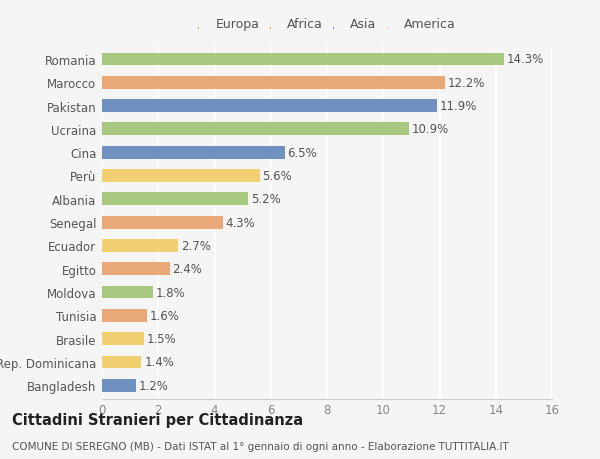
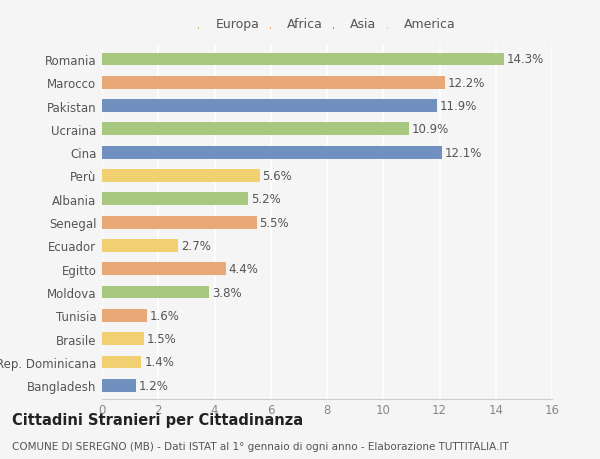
Cina: 6.5% -> 12.1%
Senegal: 4.3% -> 5.5%
Egitto: 2.4% -> 4.4%
Moldova: 1.8% -> 3.8%
